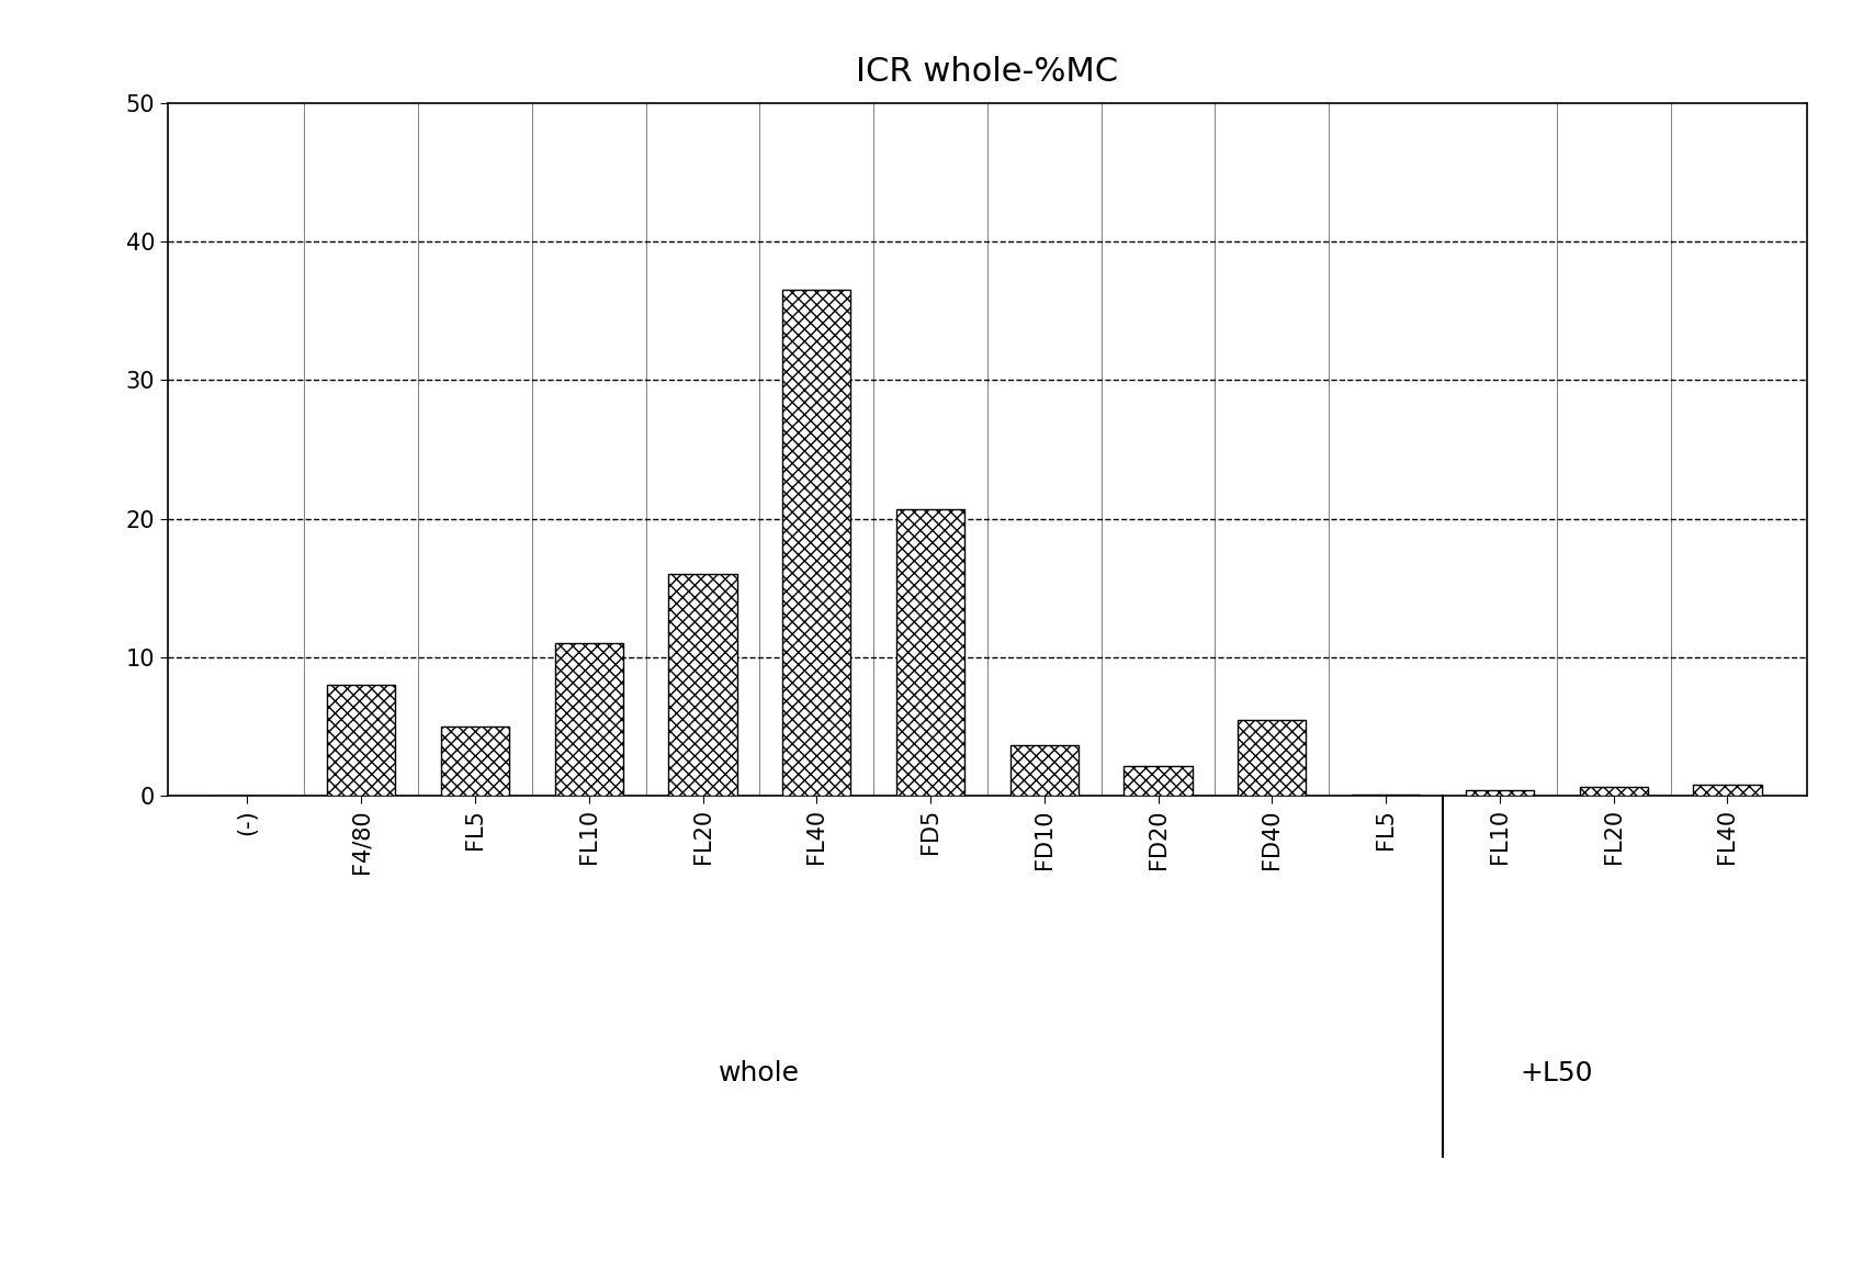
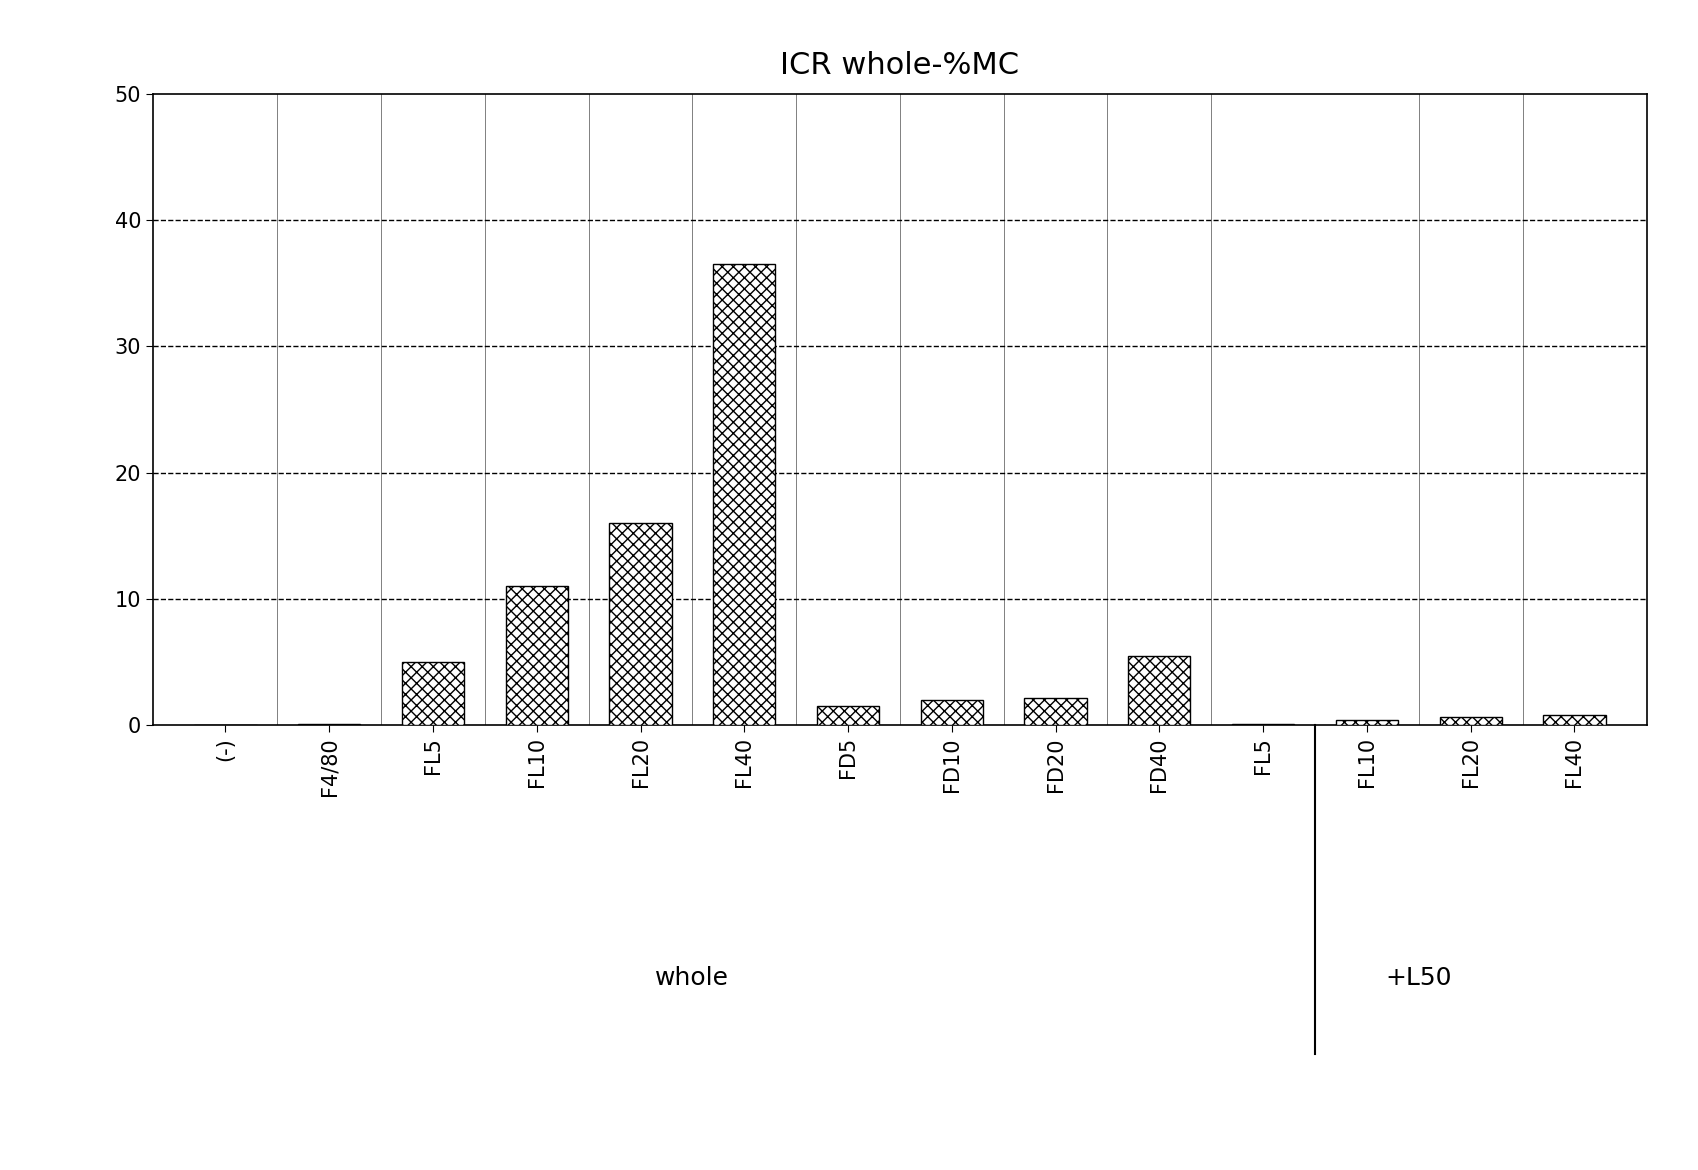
F4/80: 8.0 -> 0.1
FD5: 20.7 -> 1.5
FD10: 3.7 -> 2.0
